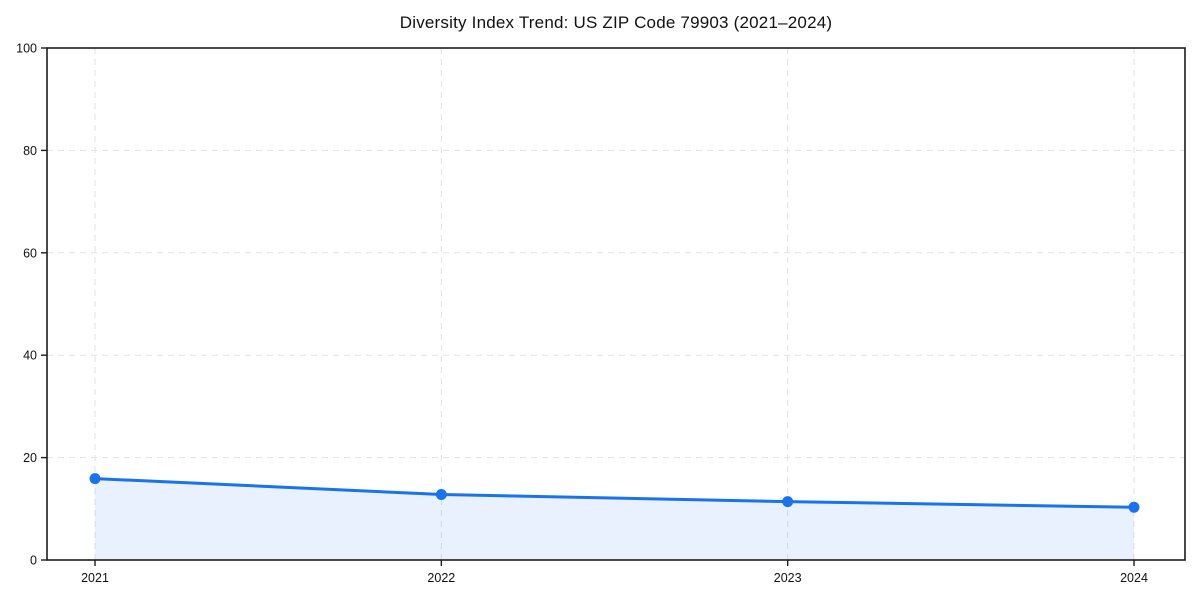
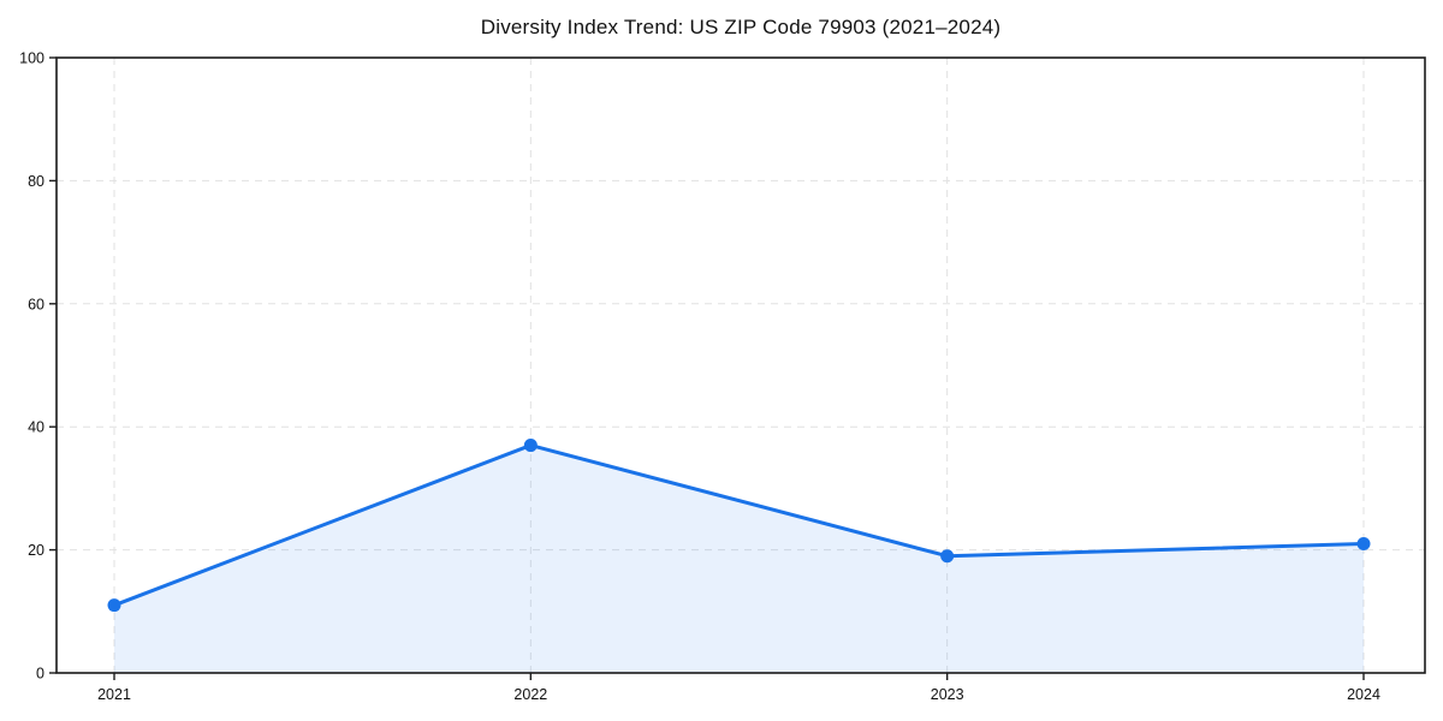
2021: 16 -> 11
2022: 13 -> 37
2023: 11 -> 19
2024: 10 -> 21
